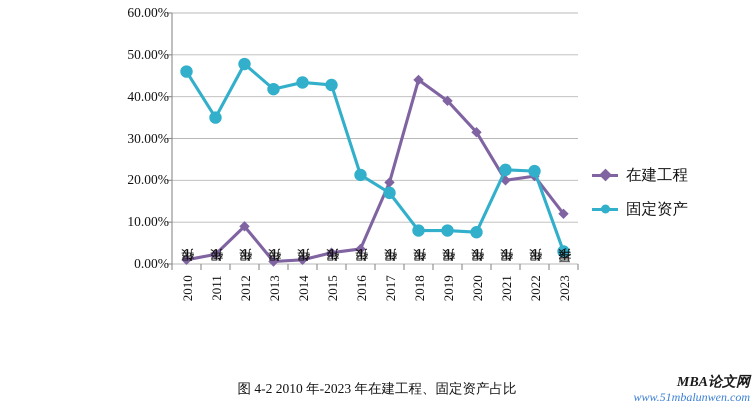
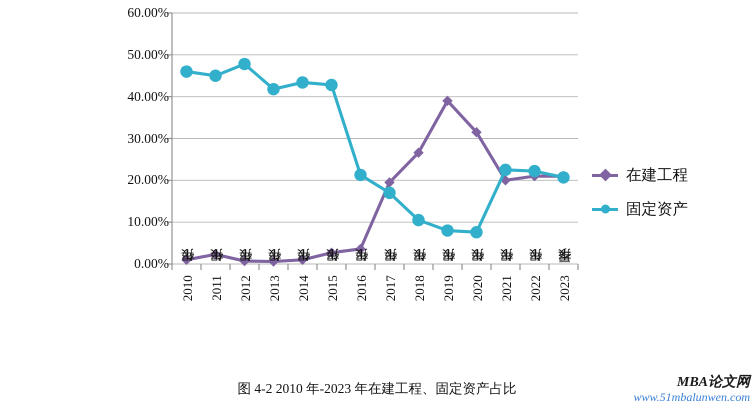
固定资产/2011 年报: 35% -> 45%
在建工程/2012 年报: 9% -> 1%
在建工程/2018 年报: 44% -> 27%
固定资产/2018 年报: 8% -> 10%
在建工程/2023 三季报: 12% -> 21%
固定资产/2023 三季报: 3% -> 21%
